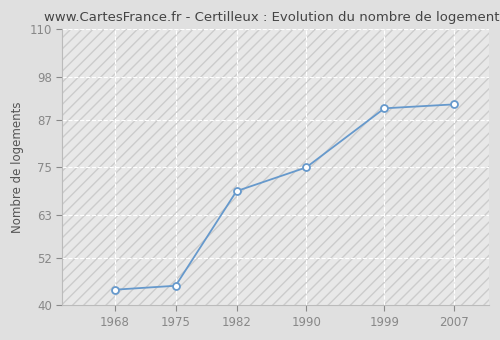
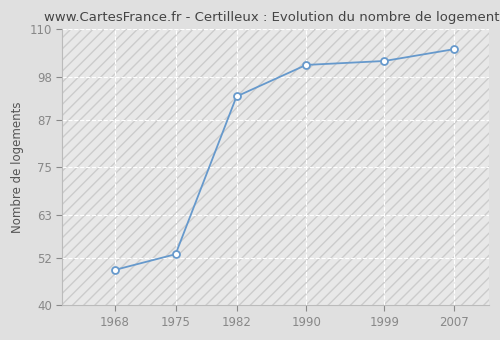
1968: 44 -> 49
1975: 45 -> 53
1982: 69 -> 93
1990: 75 -> 101
1999: 90 -> 102
2007: 91 -> 105
